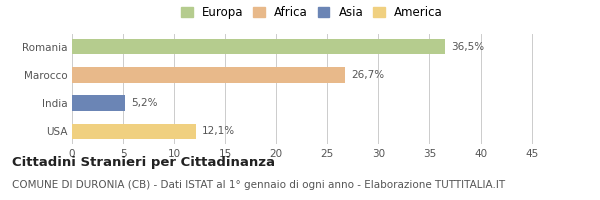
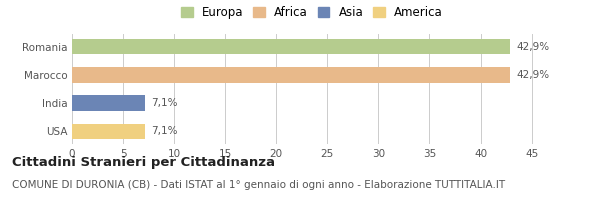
Romania: 36,5% -> 42,9%
Marocco: 26,7% -> 42,9%
India: 5,2% -> 7,1%
USA: 12,1% -> 7,1%
